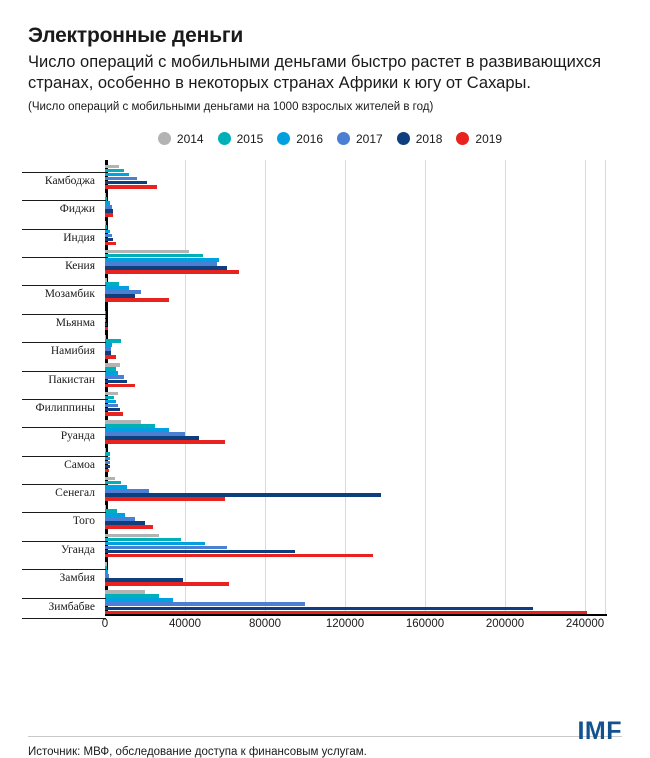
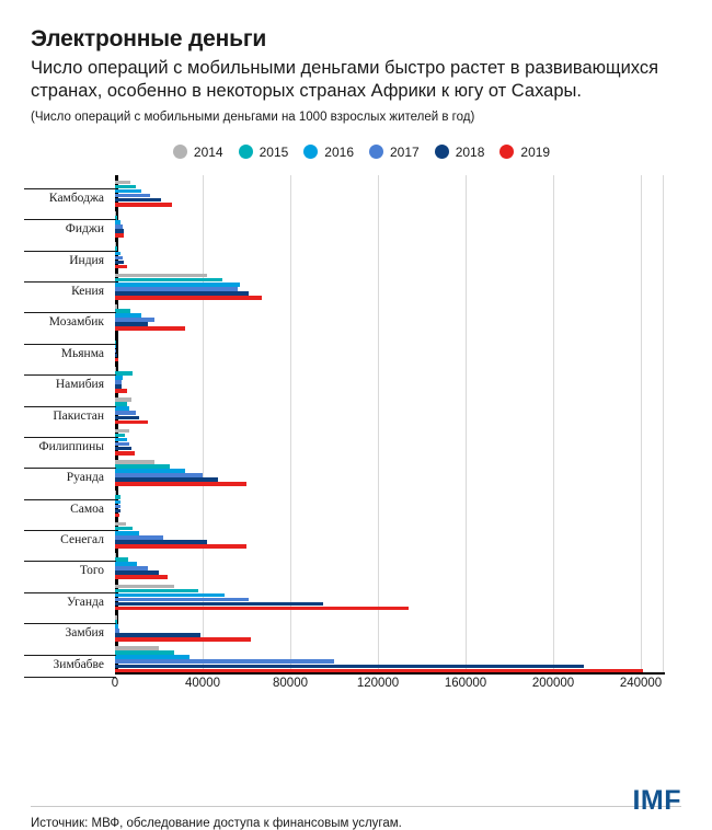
2018/Сенегал: 138000 -> 42000
